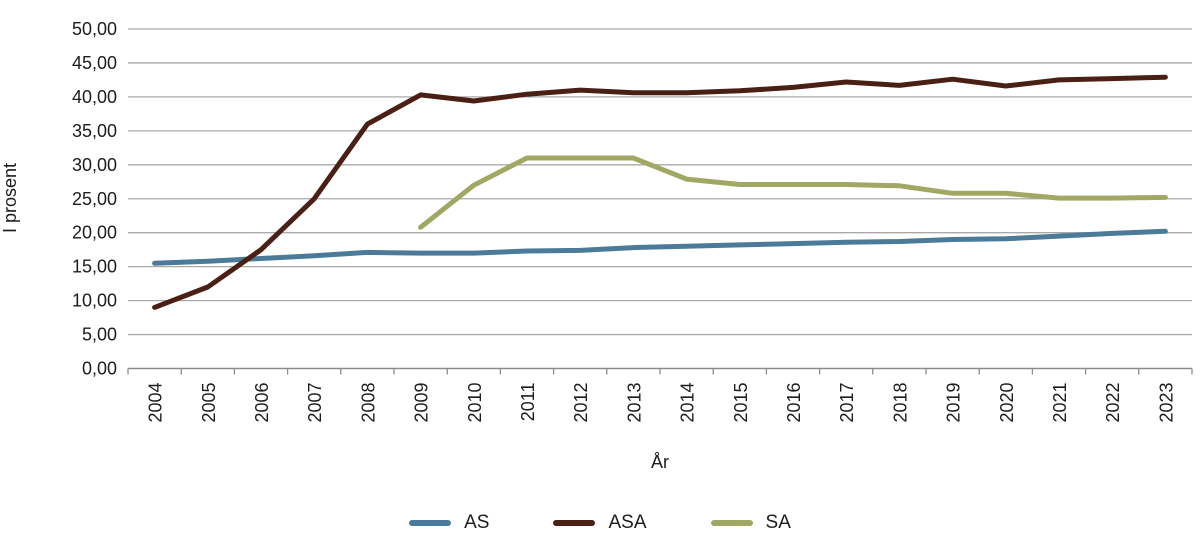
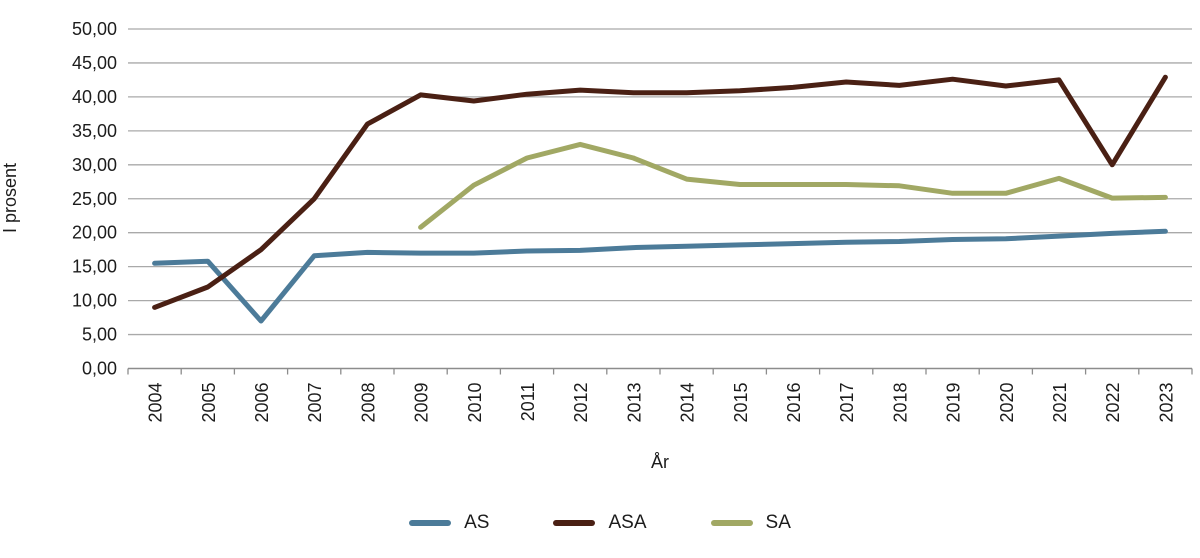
AS/2006: 16 -> 7
SA/2012: 31 -> 33
SA/2021: 25 -> 28
ASA/2022: 43 -> 30
